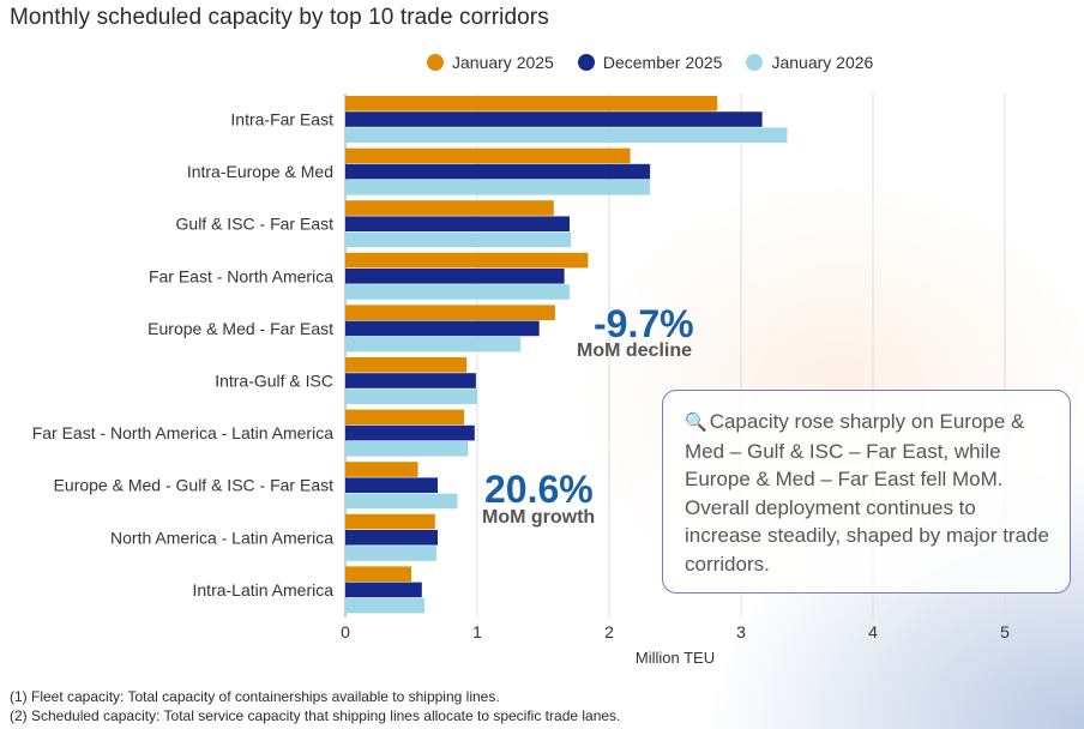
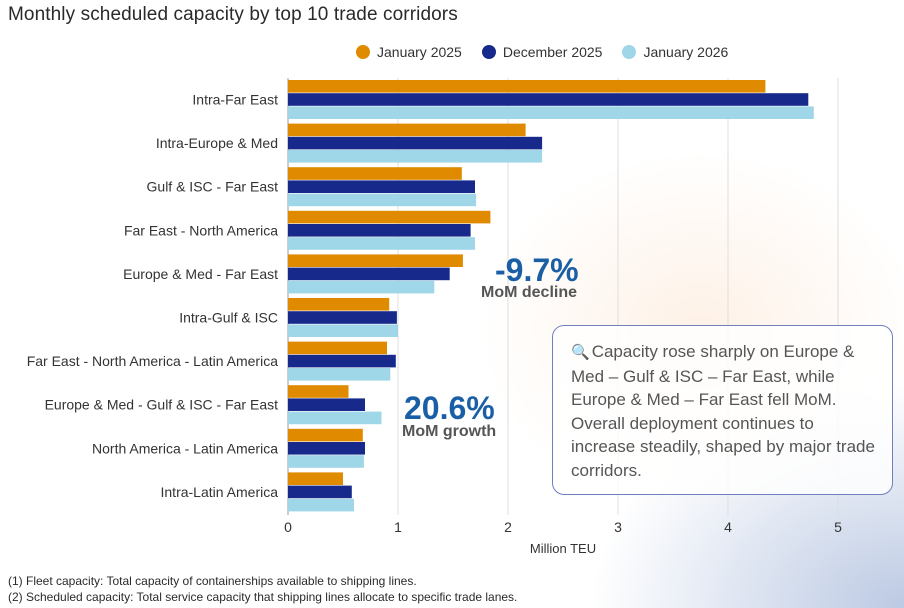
January 2025/Intra-Far East: 2.82 -> 4.34
December 2025/Intra-Far East: 3.16 -> 4.73
January 2026/Intra-Far East: 3.35 -> 4.78
